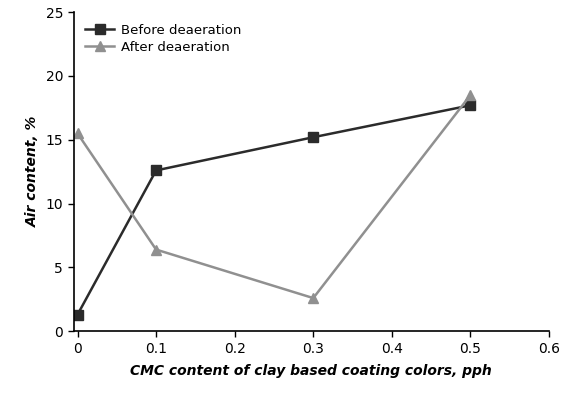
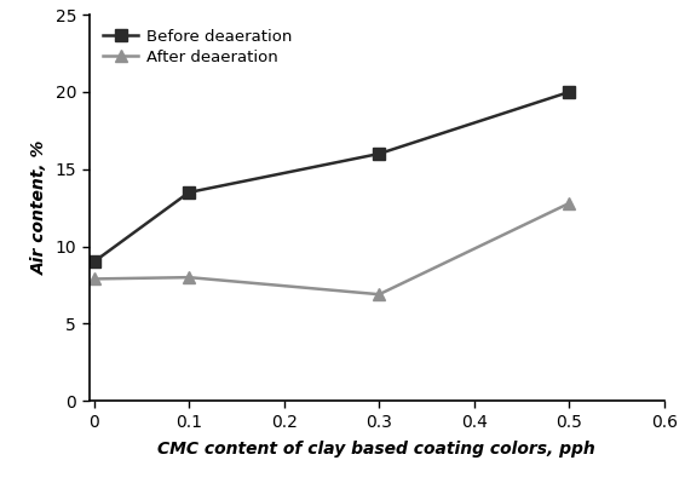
Before deaeration/0: 1.3 -> 9.0
After deaeration/0: 15.5 -> 7.9
Before deaeration/0.1: 12.6 -> 13.5
After deaeration/0.1: 6.4 -> 8.0
Before deaeration/0.3: 15.2 -> 16.0
After deaeration/0.3: 2.6 -> 6.9
Before deaeration/0.5: 17.7 -> 20.0
After deaeration/0.5: 18.5 -> 12.8
